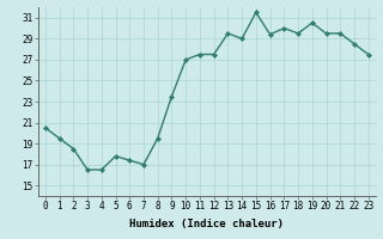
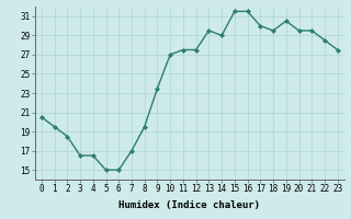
5: 17.8 -> 15.0
6: 17.4 -> 15.0
16: 29.4 -> 31.5
